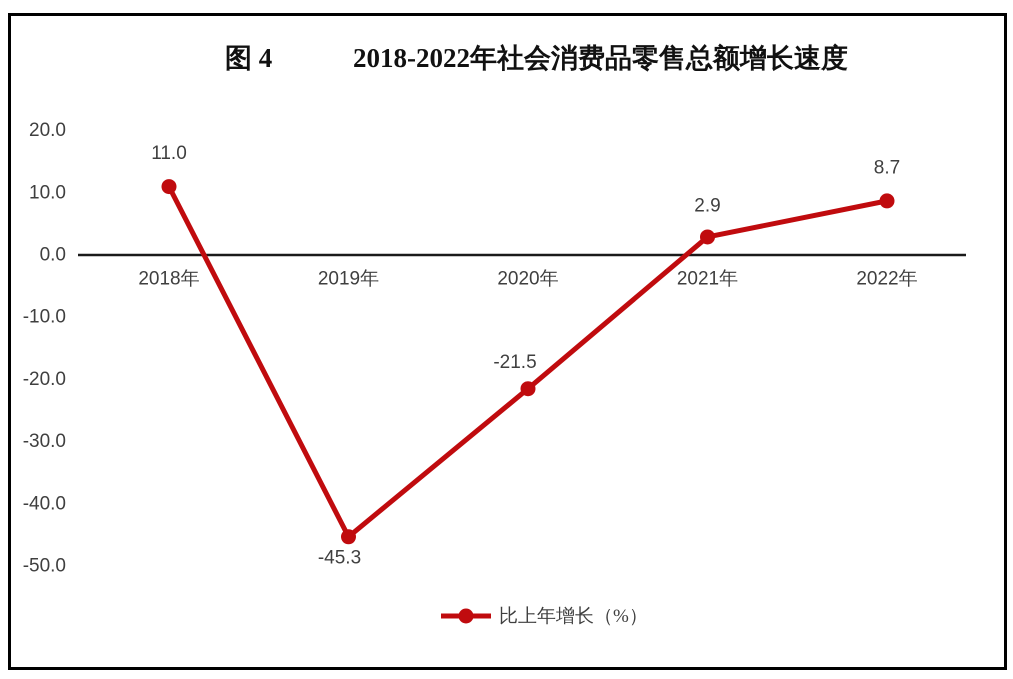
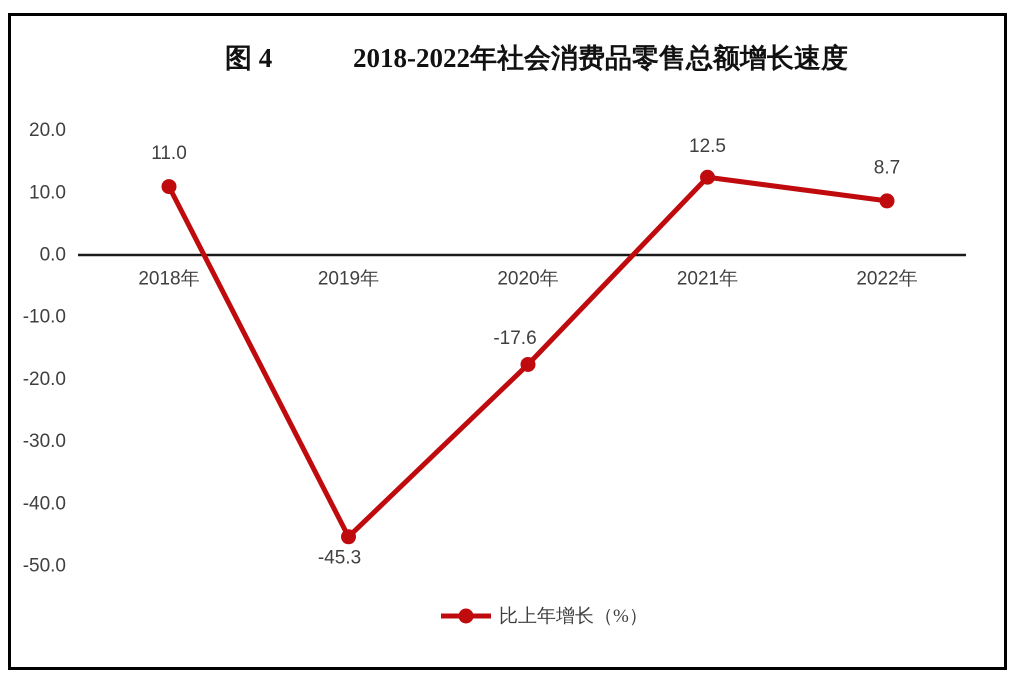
2020年: -21.5 -> -17.6
2021年: 2.9 -> 12.5
